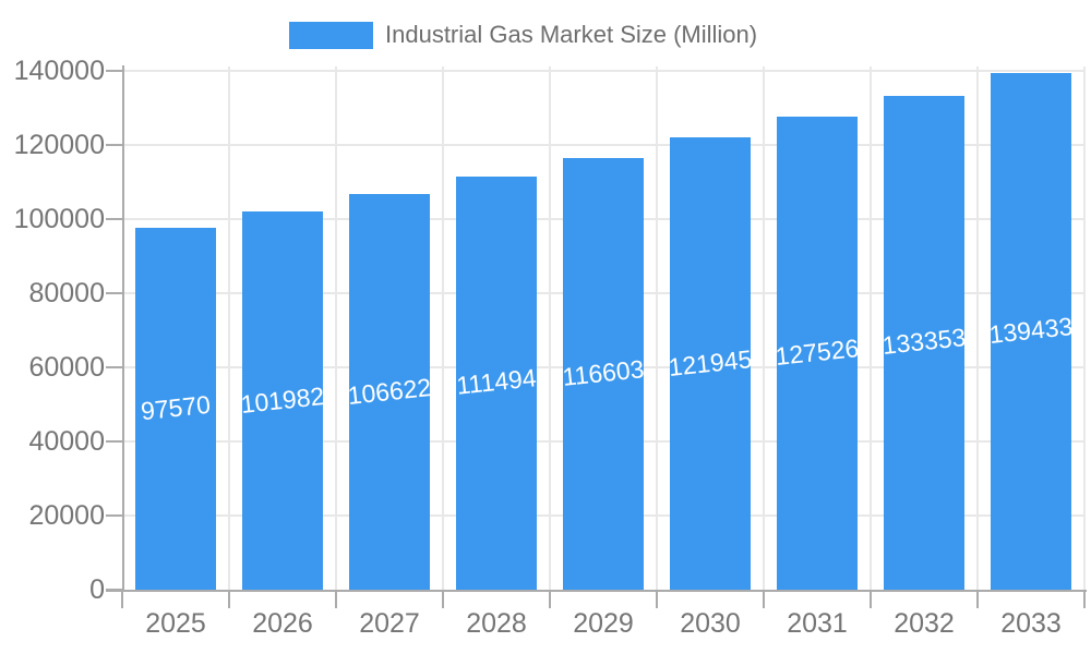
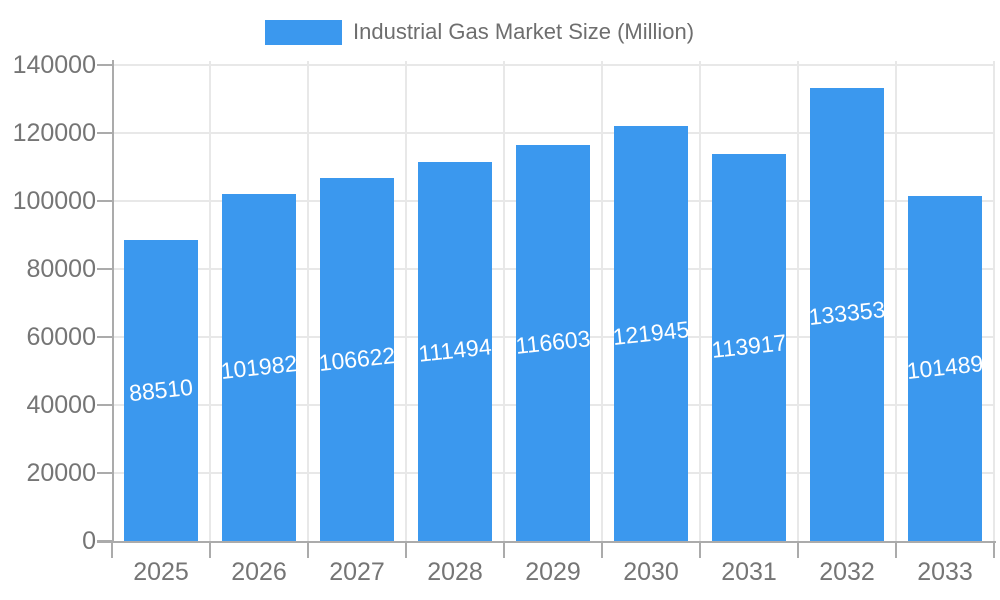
2025: 97570 -> 88510
2031: 127526 -> 113917
2033: 139433 -> 101489
